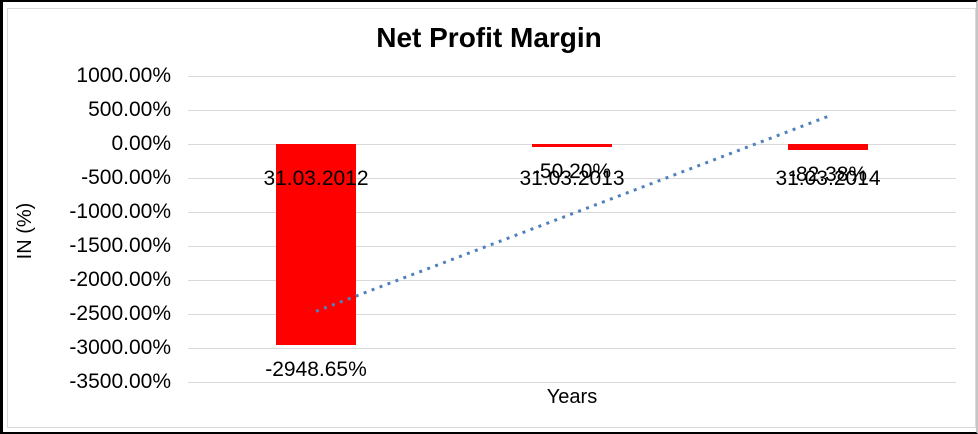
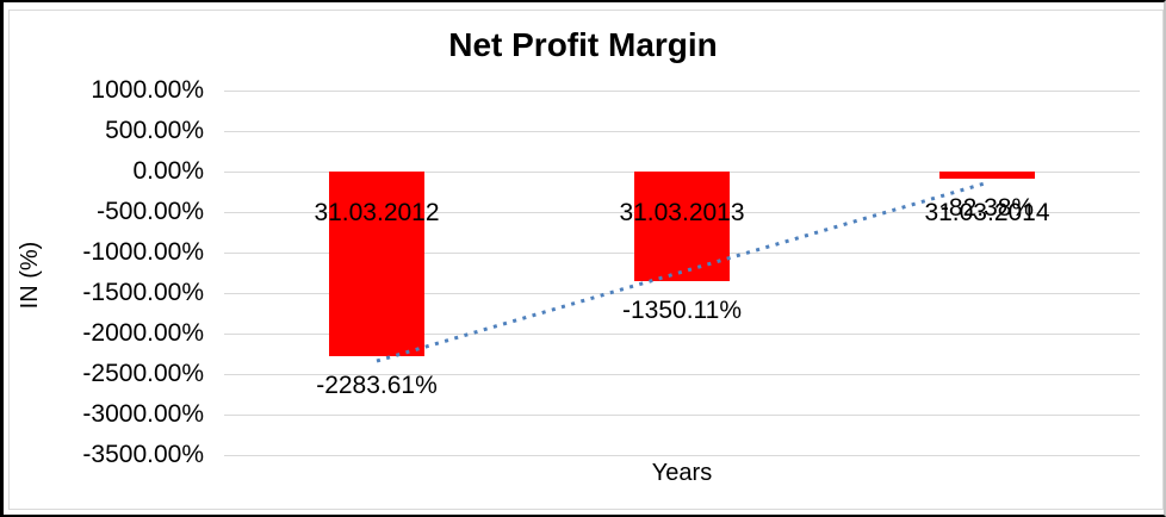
31.03.2012: -2948.65% -> -2283.61%
31.03.2013: -50.20% -> -1350.11%
